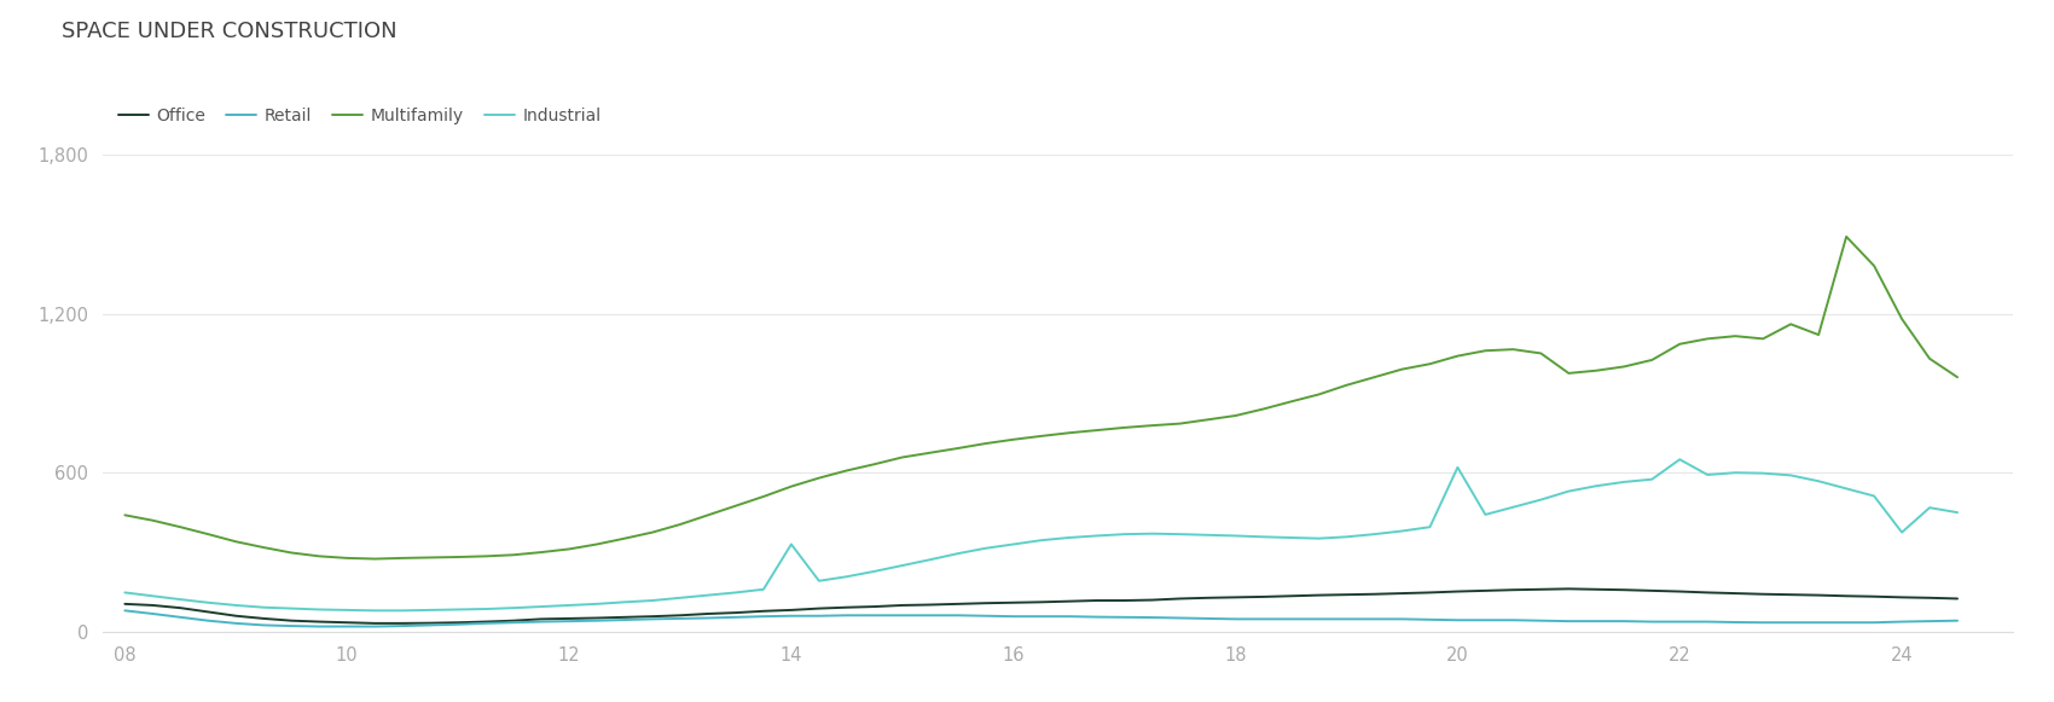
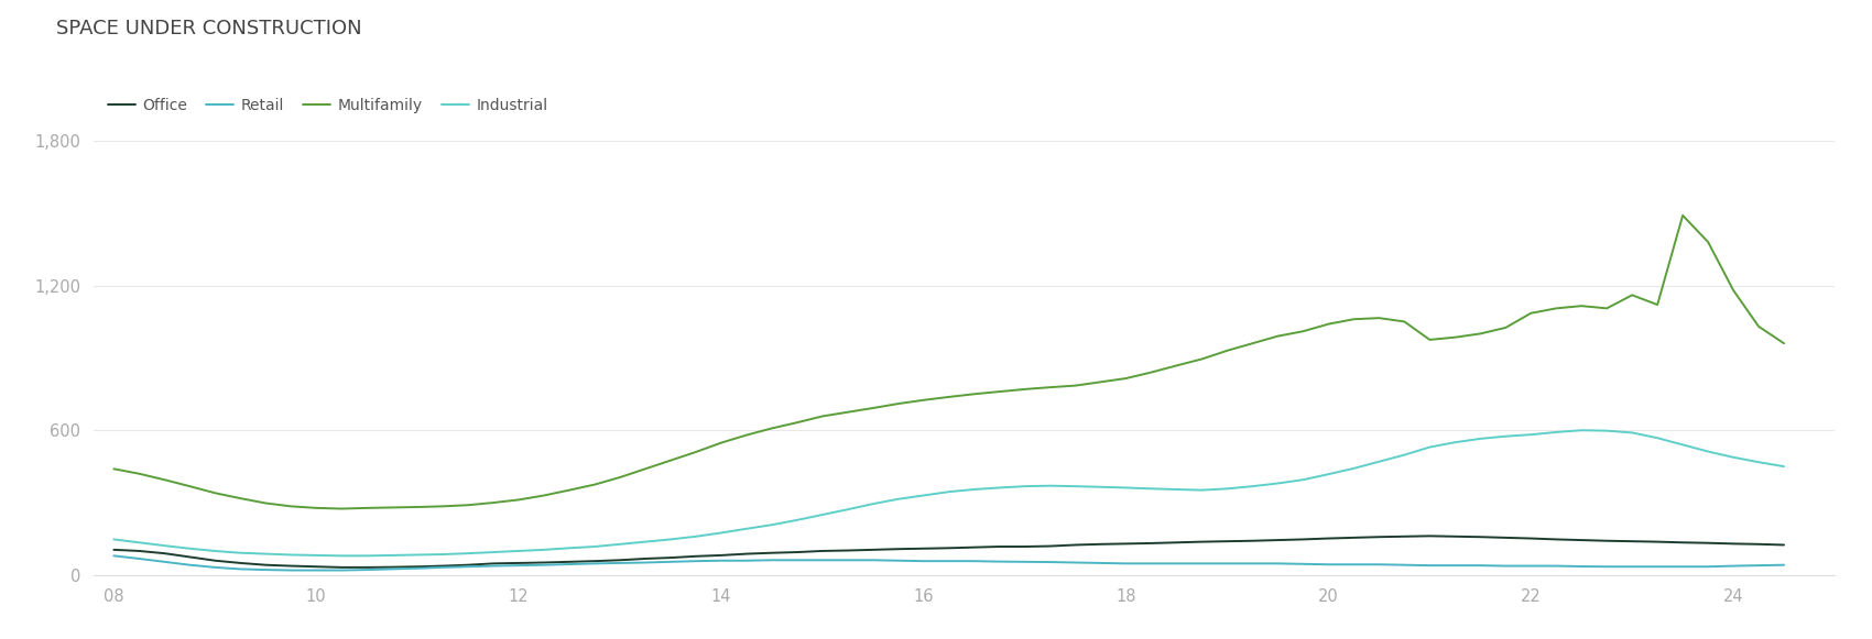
Industrial/14: 330 -> 175
Industrial/20: 620 -> 418
Industrial/22: 650 -> 582
Industrial/24: 375 -> 488
